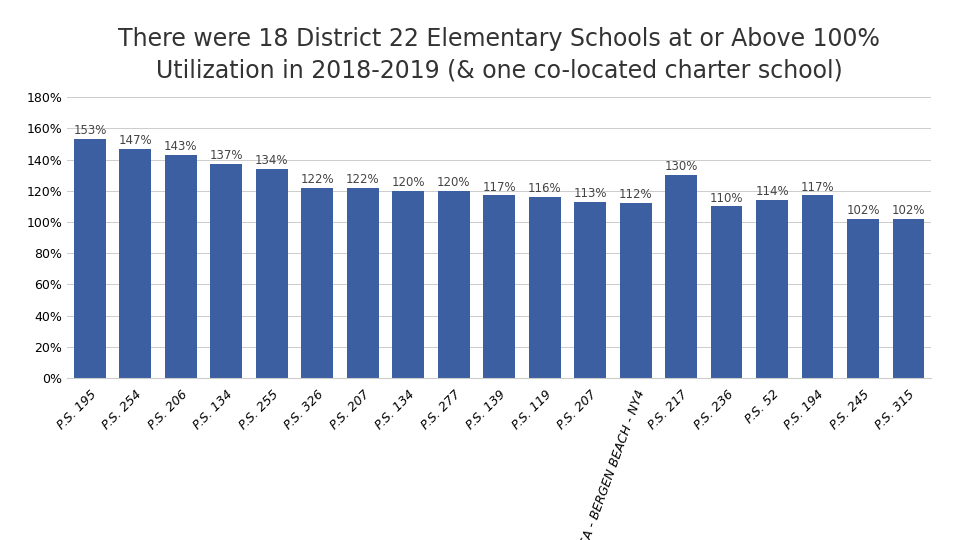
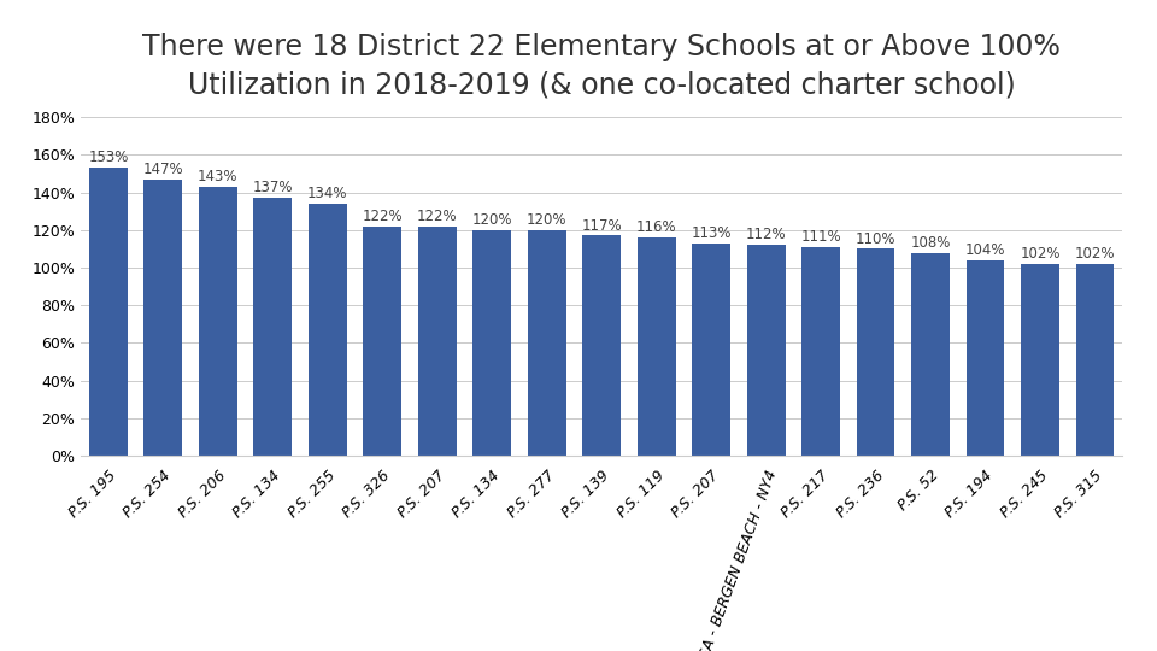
P.S. 217: 130% -> 111%
P.S. 52: 114% -> 108%
P.S. 194: 117% -> 104%
